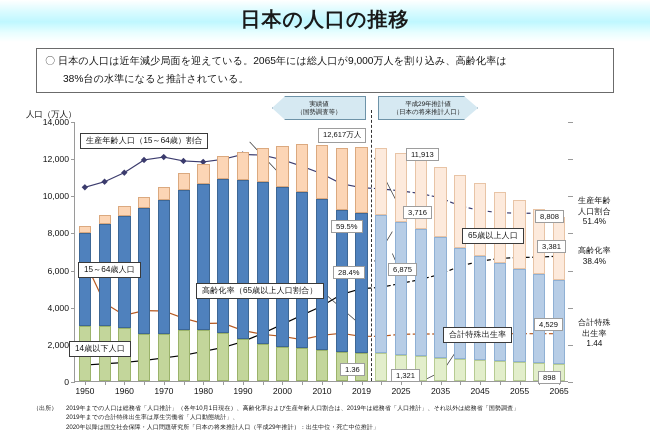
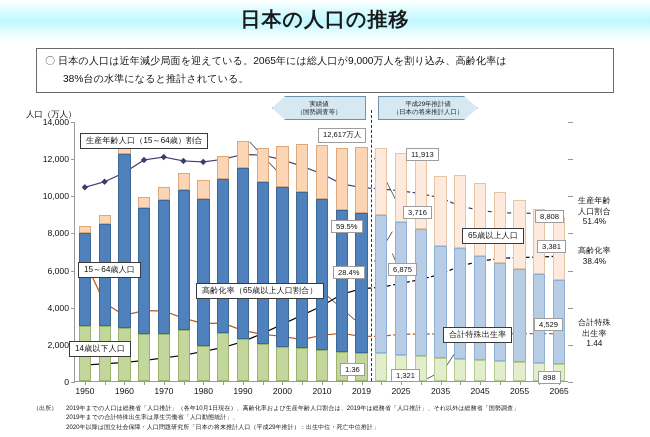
15～64歳人口/1960: 6000 -> 9400
14歳以下人口/1980: 2800 -> 1900
15～64歳人口/1990: 8600 -> 9200
15～64歳人口/2035: 6500 -> 6000
